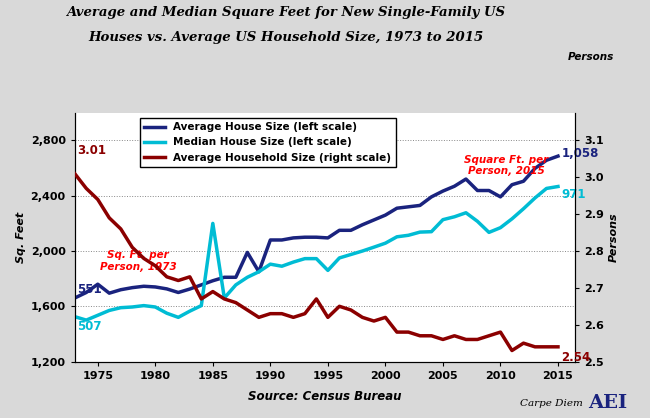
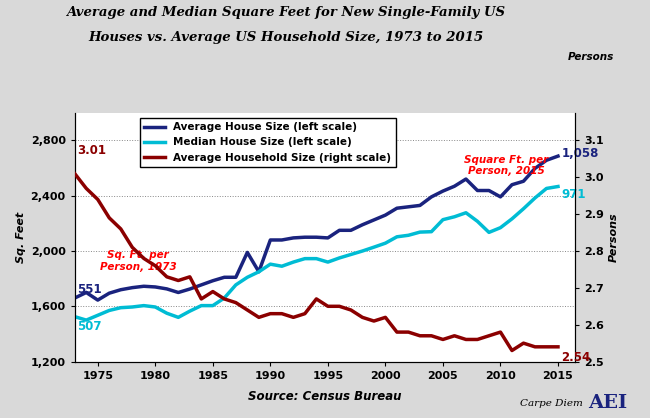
Average House Size (left scale)/1975: 1,760 -> 1,640
Median House Size (left scale)/1985: 2,200 -> 1,600
Median House Size (left scale)/1995: 1,860 -> 1,920
Average Household Size (right scale)/1995: 2.62 -> 2.65
